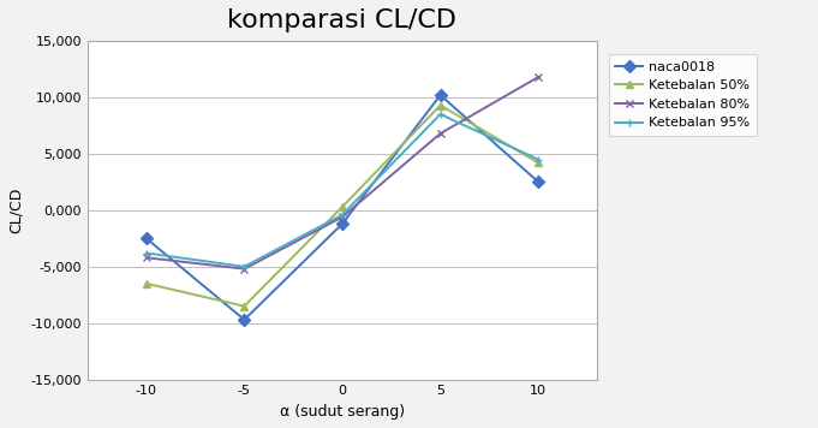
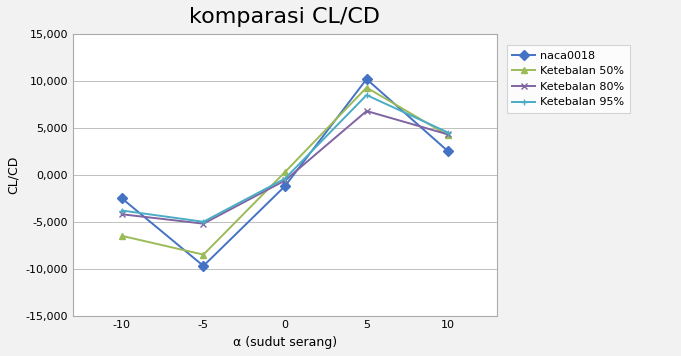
Ketebalan 80%/10: 11,800 -> 4,300
